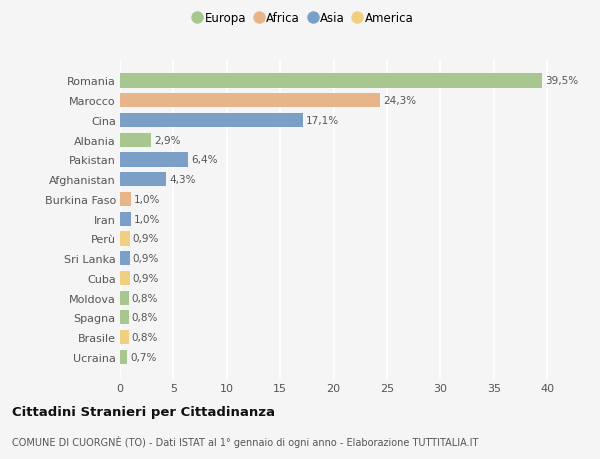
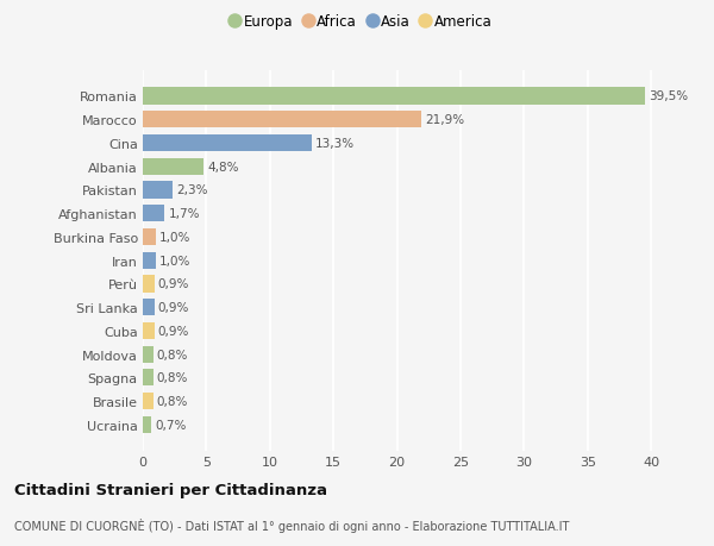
Marocco: 24,3% -> 21,9%
Cina: 17,1% -> 13,3%
Albania: 2,9% -> 4,8%
Pakistan: 6,4% -> 2,3%
Afghanistan: 4,3% -> 1,7%
